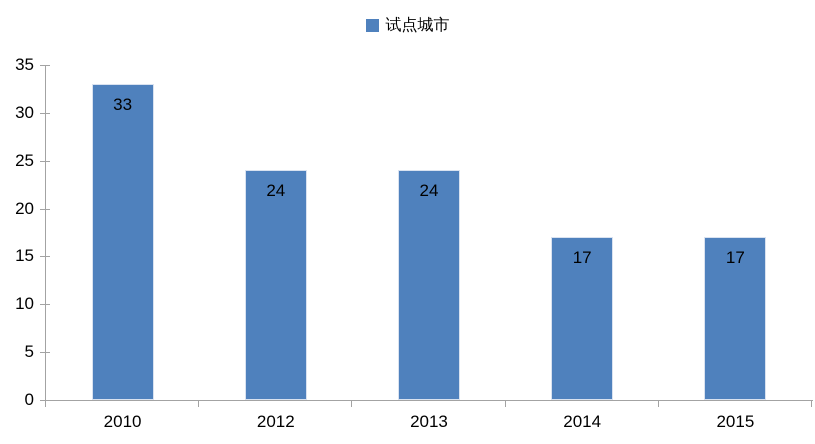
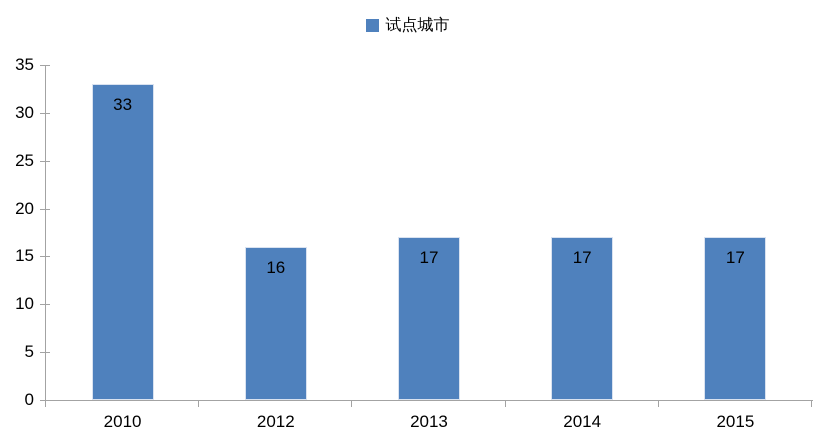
2012: 24 -> 16
2013: 24 -> 17
